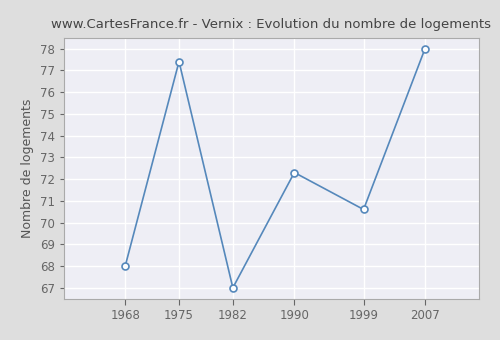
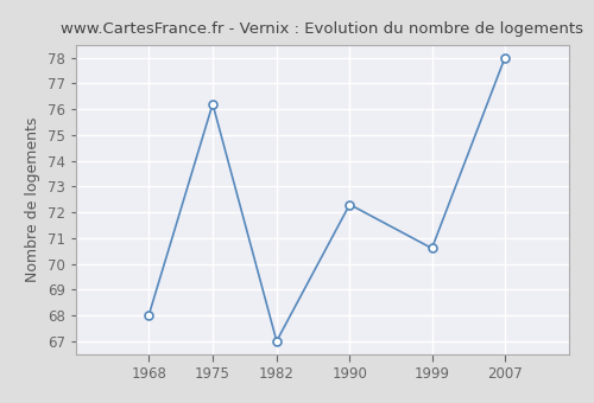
1975: 77.4 -> 76.2
